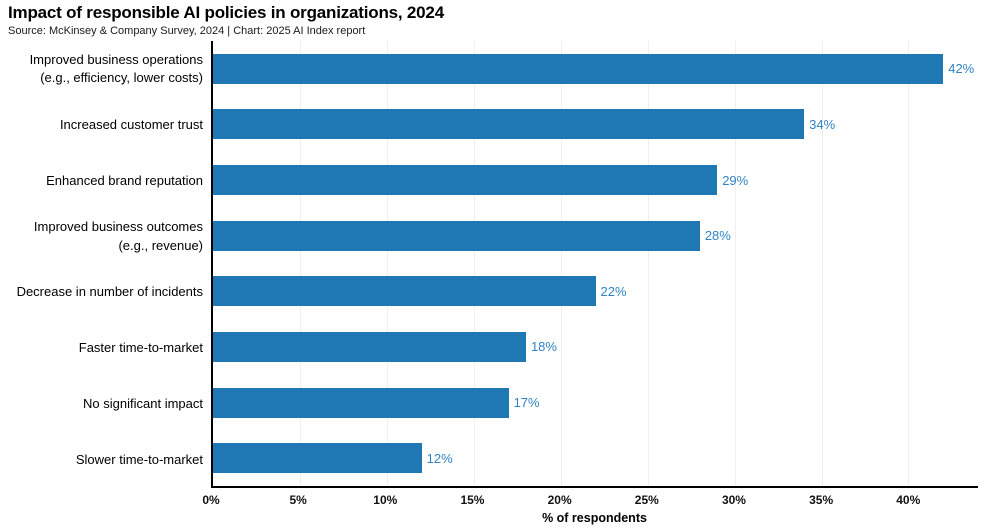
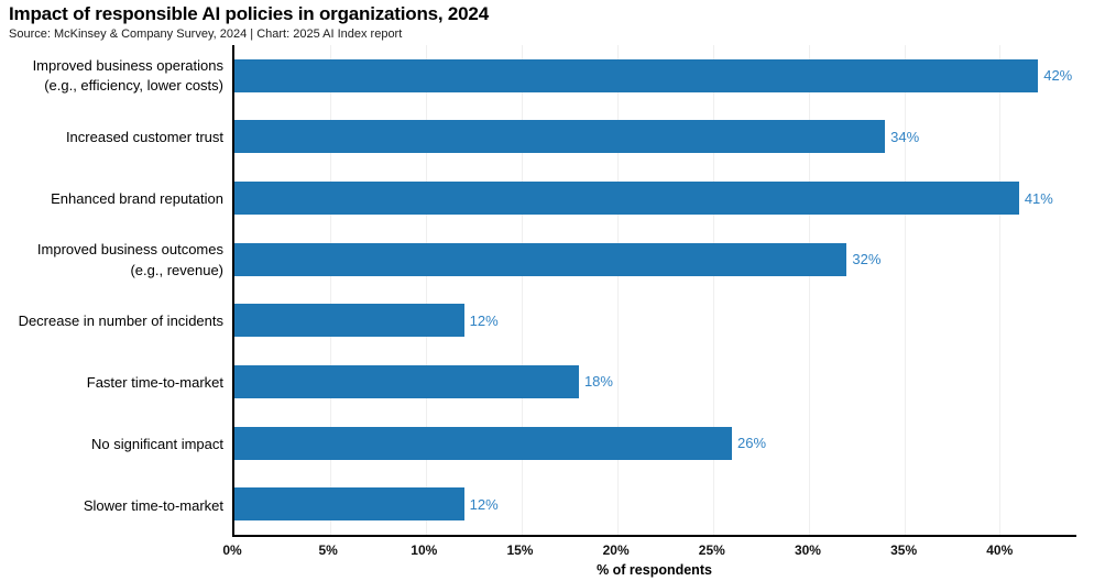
Enhanced brand reputation: 29% -> 41%
Improved business outcomes (e.g., revenue): 28% -> 32%
Decrease in number of incidents: 22% -> 12%
No significant impact: 17% -> 26%
